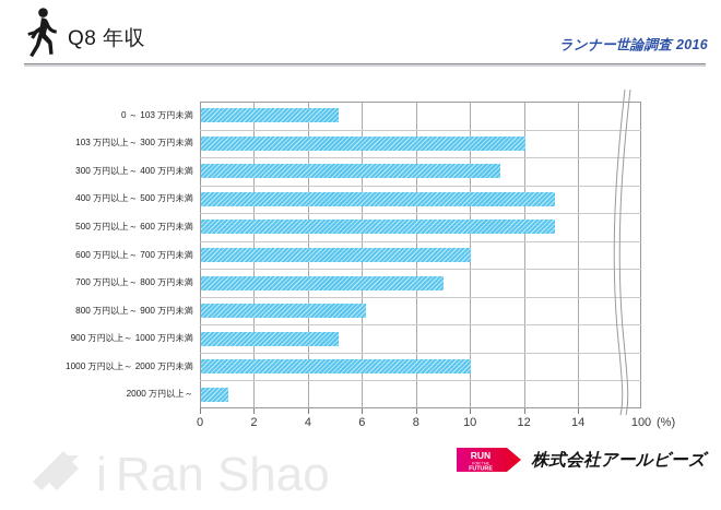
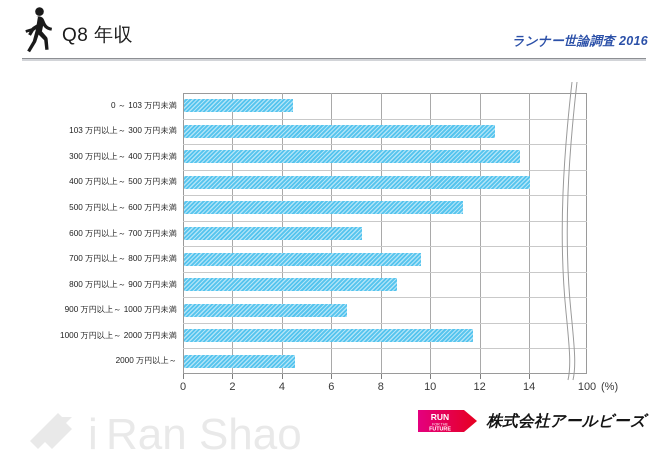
0 ～ 103 万円未満: 5.1 -> 4.4
103 万円以上～ 300 万円未満: 12.0 -> 12.6
300 万円以上～ 400 万円未満: 11.1 -> 13.6
400 万円以上～ 500 万円未満: 13.1 -> 14.0
500 万円以上～ 600 万円未満: 13.1 -> 11.3
600 万円以上～ 700 万円未満: 10.0 -> 7.2
700 万円以上～ 800 万円未満: 9.0 -> 9.6
800 万円以上～ 900 万円未満: 6.1 -> 8.6
900 万円以上～ 1000 万円未満: 5.1 -> 6.6
1000 万円以上～ 2000 万円未満: 10.0 -> 11.7
2000 万円以上～: 1.0 -> 4.5
